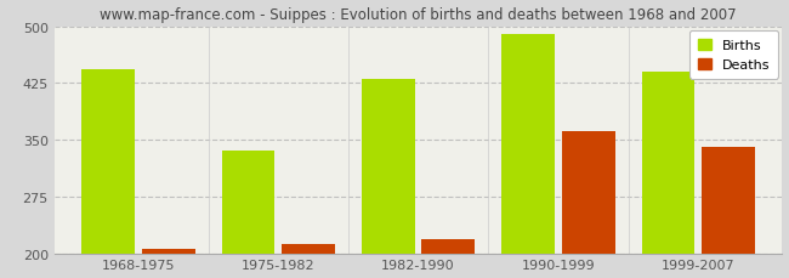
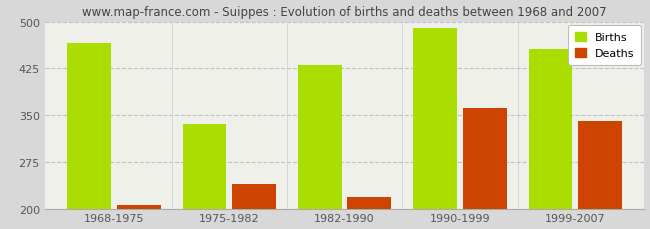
Births/1968-1975: 443 -> 466
Deaths/1975-1982: 212 -> 240
Births/1999-2007: 440 -> 456
